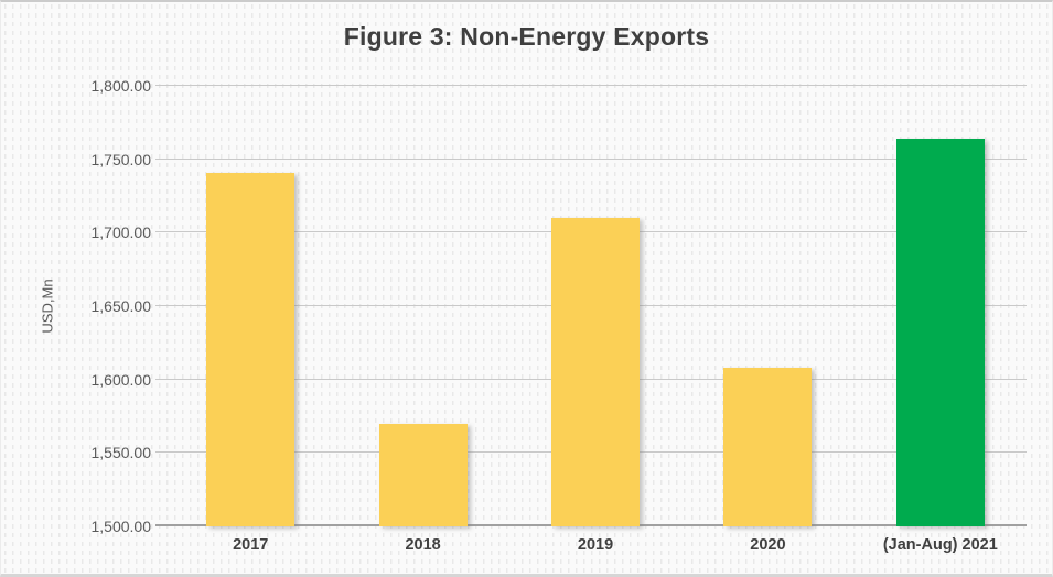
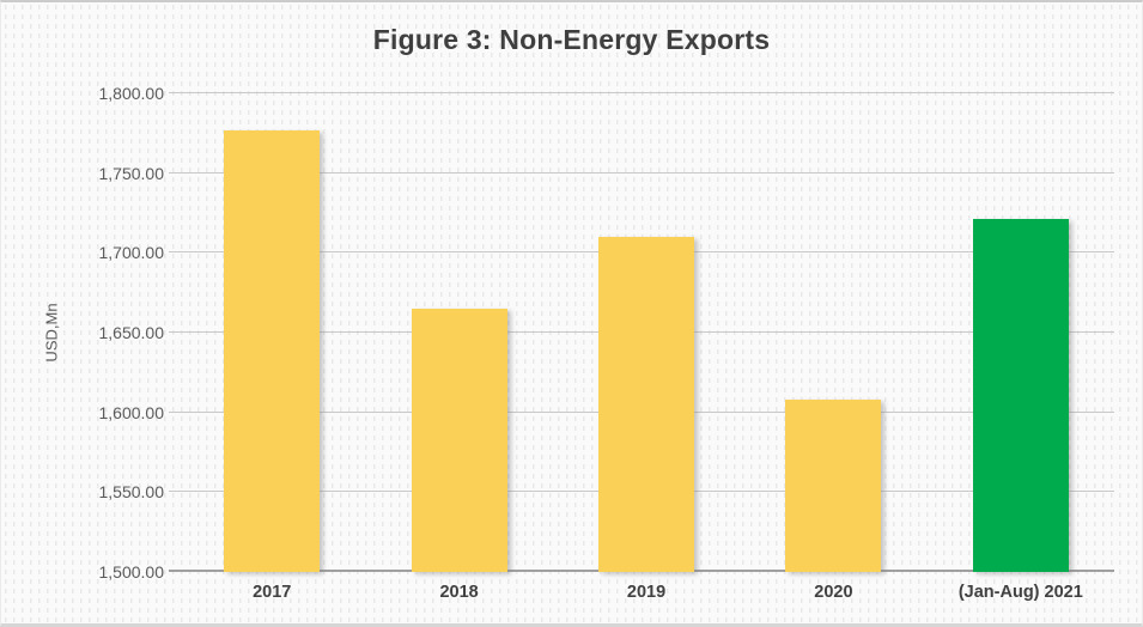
2017: 1741 -> 1777
2018: 1570 -> 1665
(Jan-Aug) 2021: 1764 -> 1721
